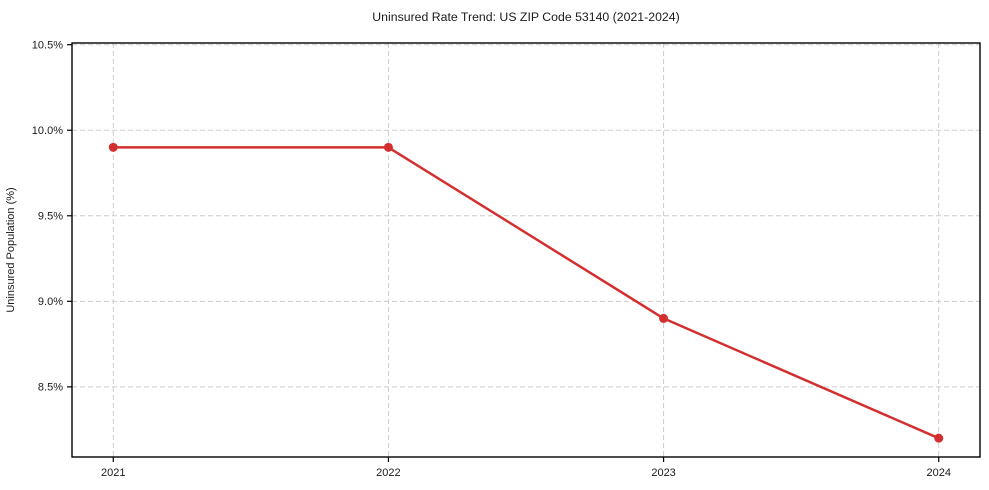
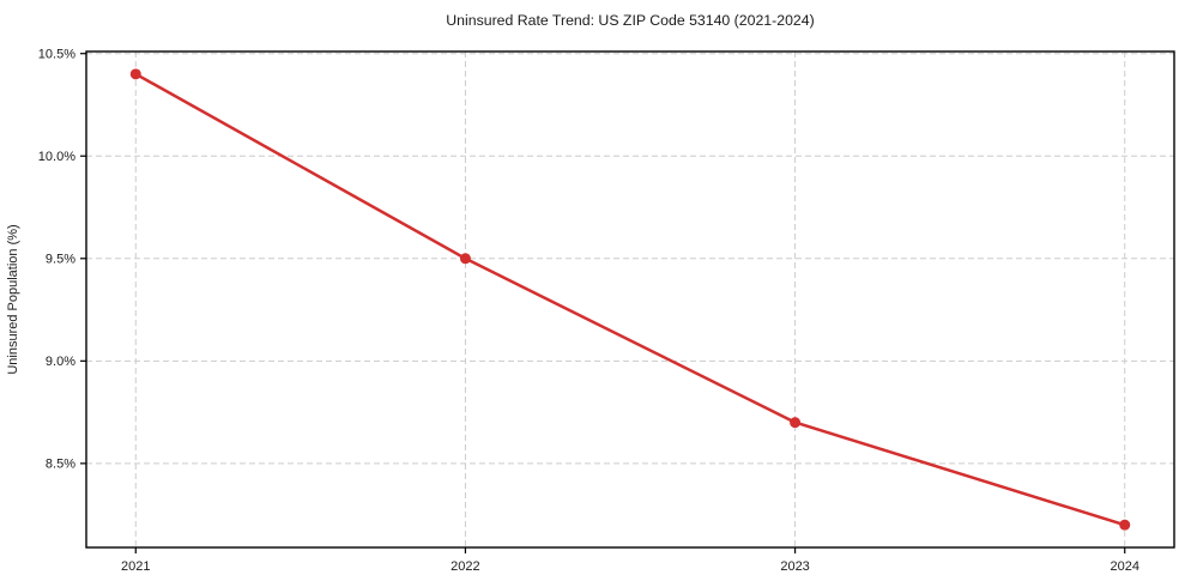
2021: 9.9% -> 10.4%
2022: 9.9% -> 9.5%
2023: 8.9% -> 8.7%
